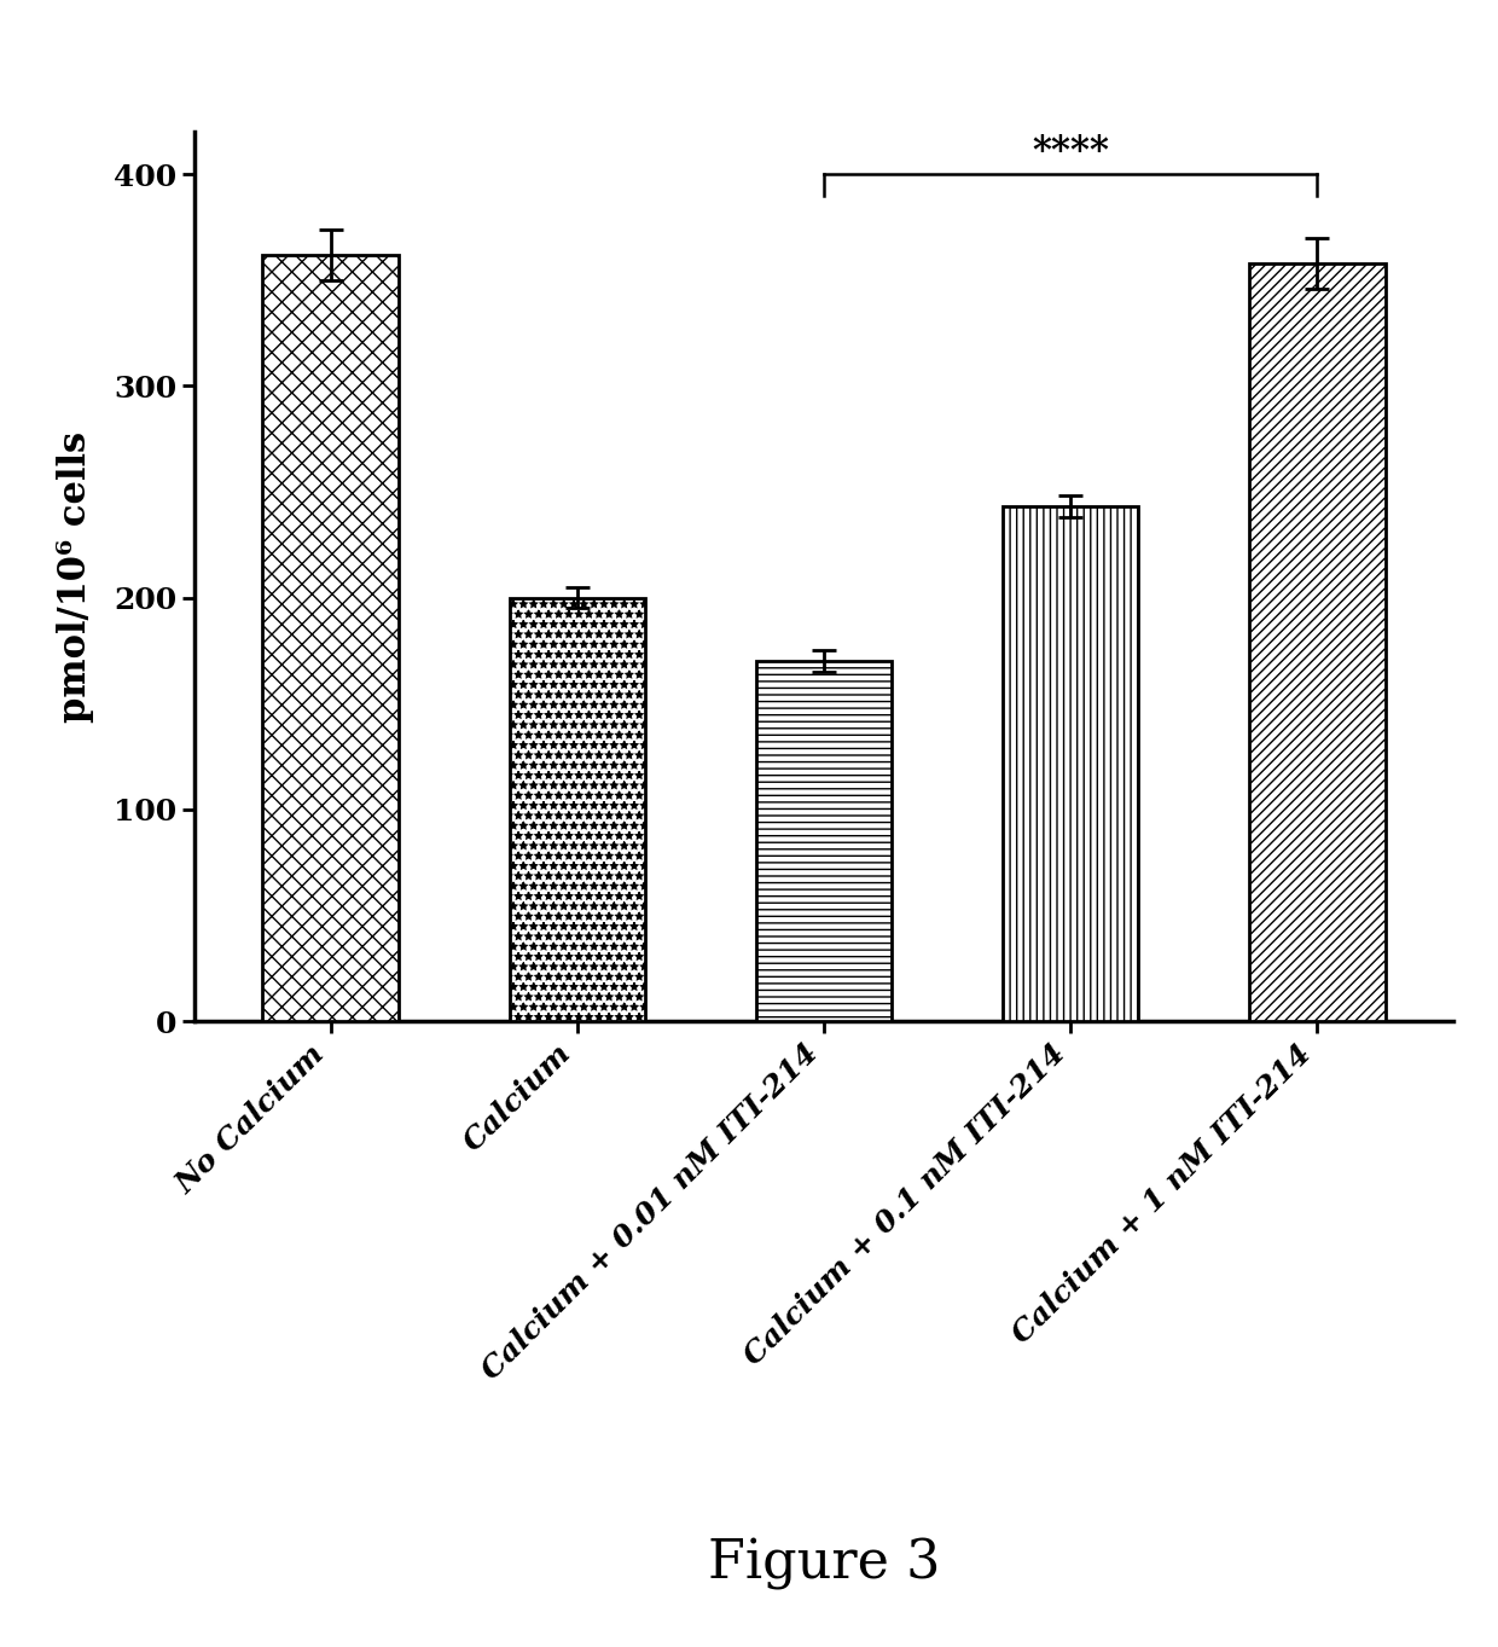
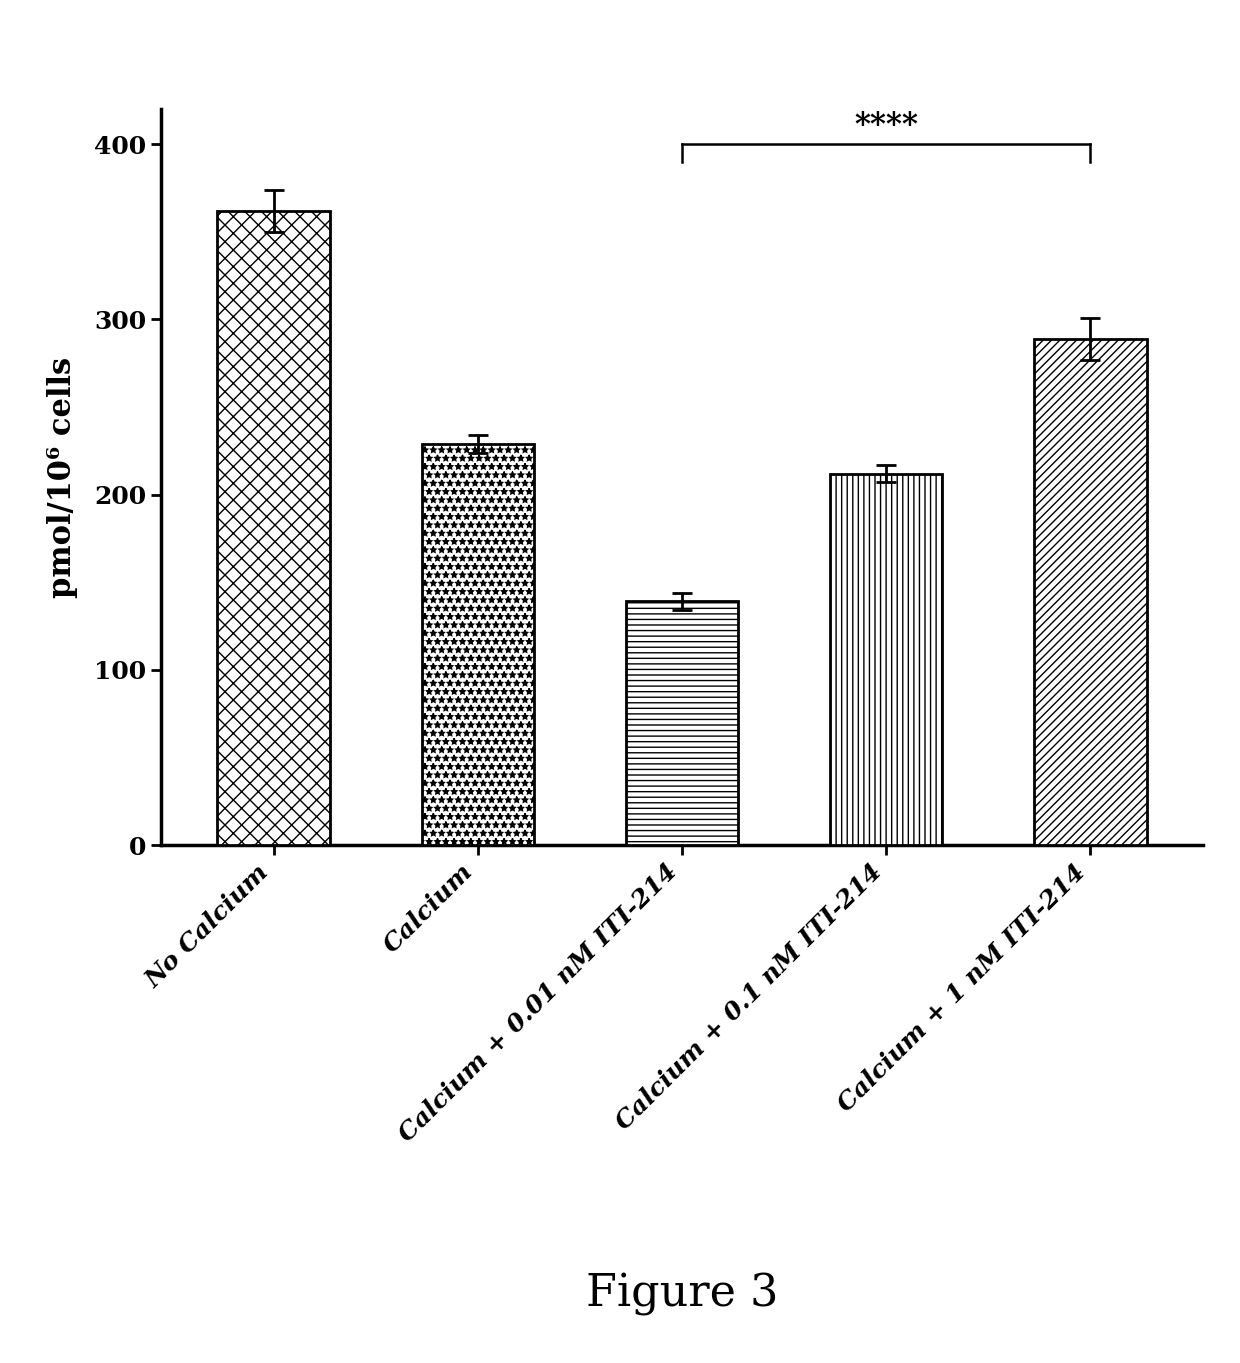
Calcium: 200 -> 229
Calcium + 0.01 nM ITI-214: 170 -> 139
Calcium + 0.1 nM ITI-214: 243 -> 212
Calcium + 1 nM ITI-214: 358 -> 289
